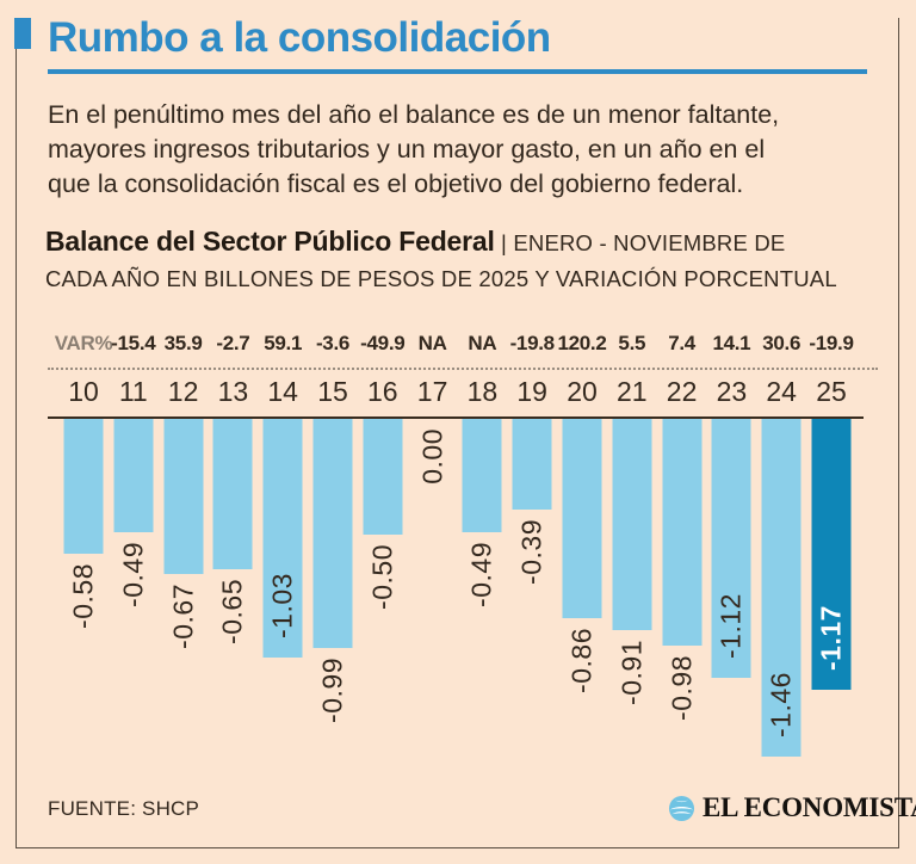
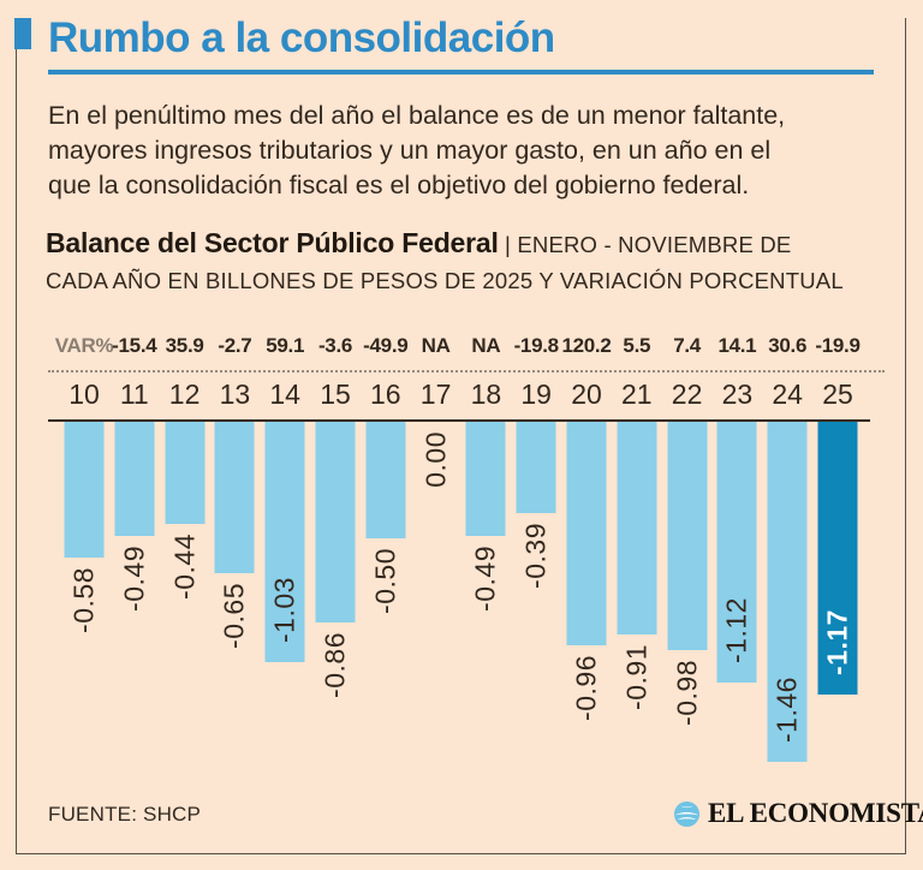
12: -0.67 -> -0.44
15: -0.99 -> -0.86
20: -0.86 -> -0.96
